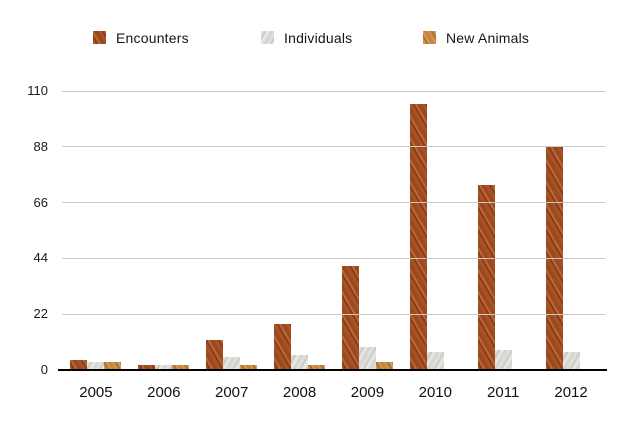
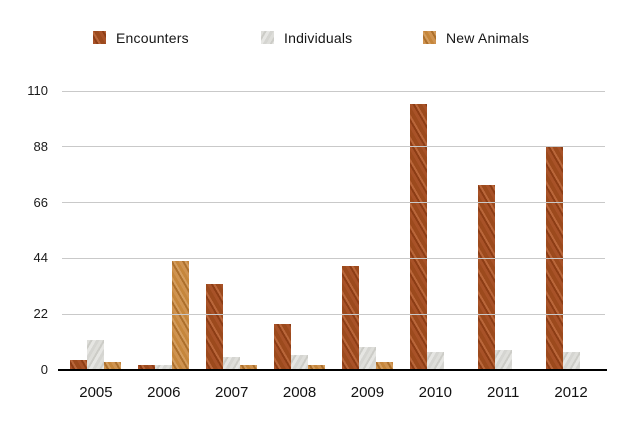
Individuals/2005: 3 -> 12
New Animals/2006: 2 -> 43
Encounters/2007: 12 -> 34
